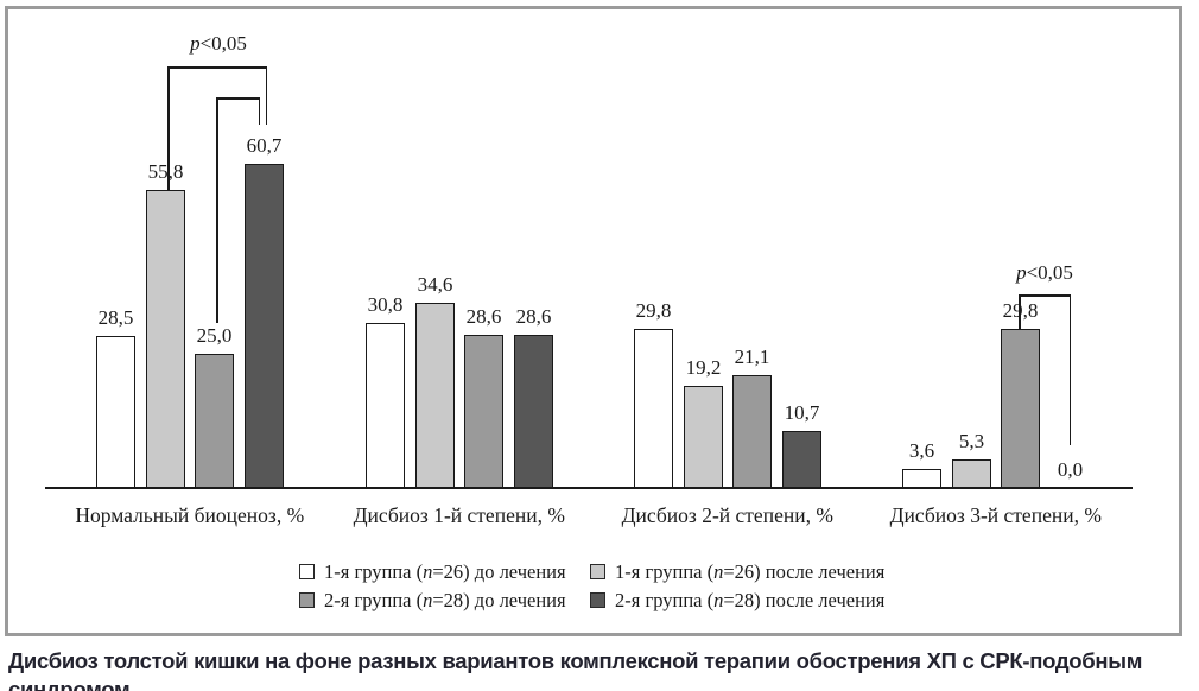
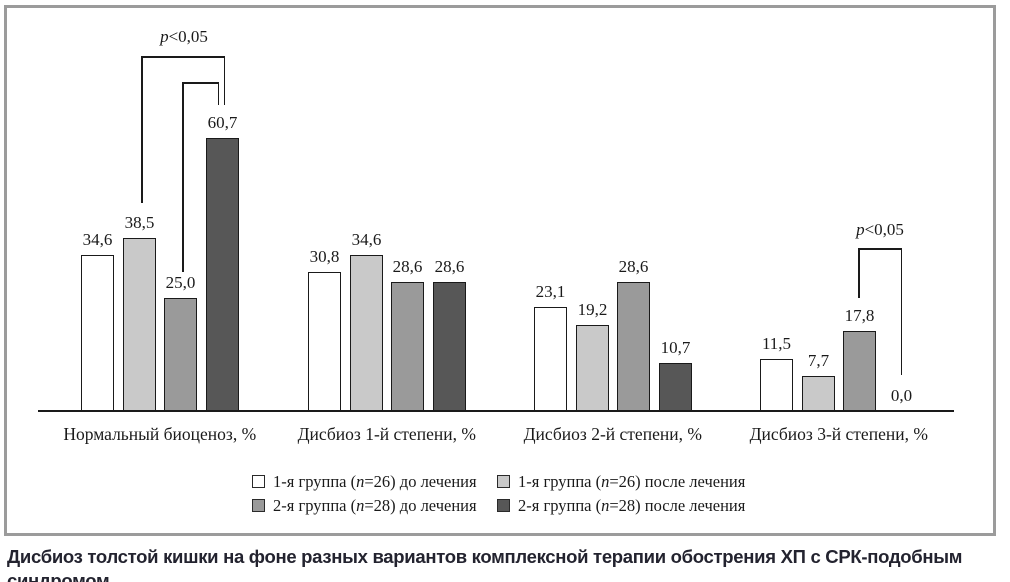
1-я группа (n=26) до лечения/Нормальный биоценоз, %: 28,5 -> 34,6
1-я группа (n=26) после лечения/Нормальный биоценоз, %: 55,8 -> 38,5
1-я группа (n=26) до лечения/Дисбиоз 2-й степени, %: 29,8 -> 23,1
2-я группа (n=28) до лечения/Дисбиоз 2-й степени, %: 21,1 -> 28,6
1-я группа (n=26) до лечения/Дисбиоз 3-й степени, %: 3,6 -> 11,5
1-я группа (n=26) после лечения/Дисбиоз 3-й степени, %: 5,3 -> 7,7
2-я группа (n=28) до лечения/Дисбиоз 3-й степени, %: 29,8 -> 17,8
